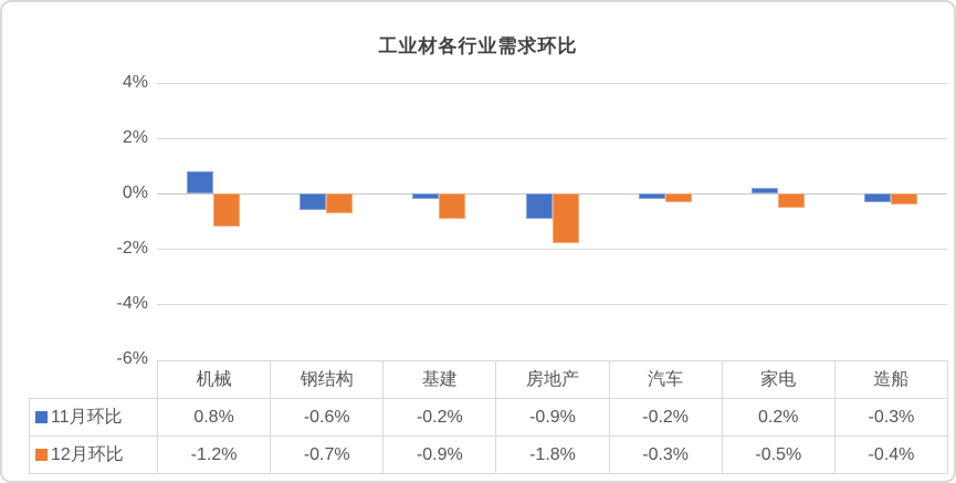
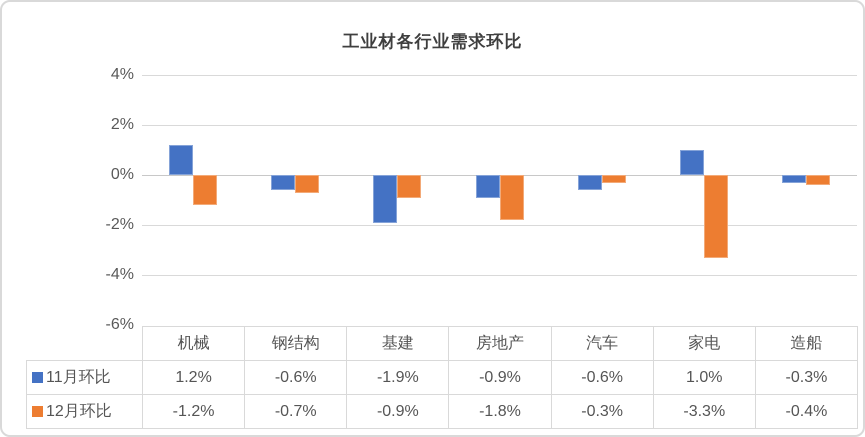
11月环比/机械: 0.8% -> 1.2%
11月环比/基建: -0.2% -> -1.9%
11月环比/汽车: -0.2% -> -0.6%
11月环比/家电: 0.2% -> 1.0%
12月环比/家电: -0.5% -> -3.3%
